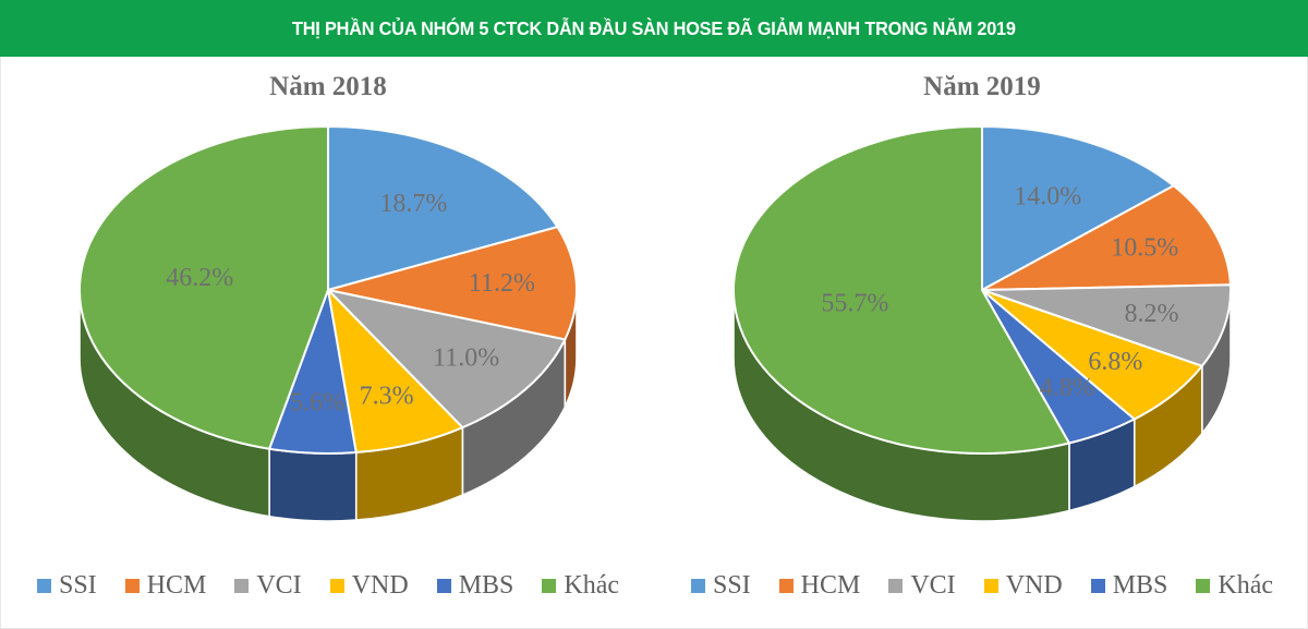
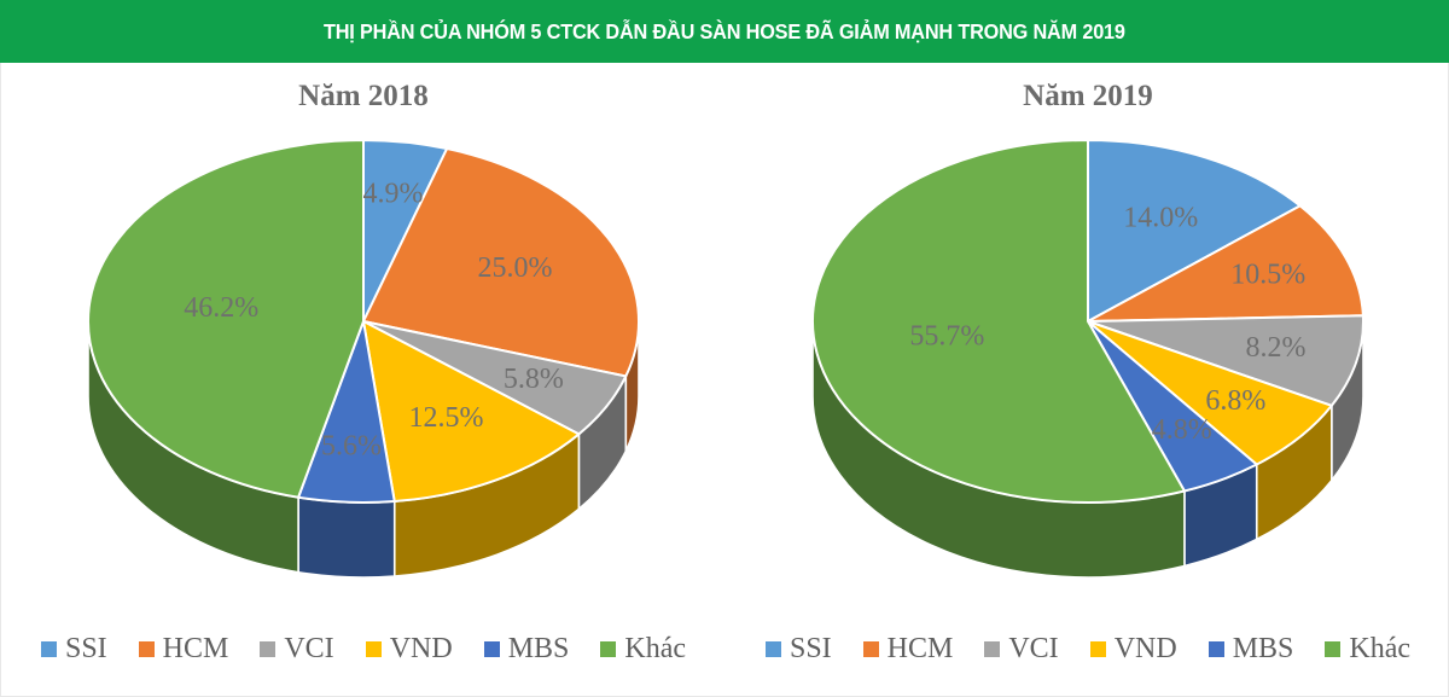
Năm 2018/SSI: 18.7% -> 4.9%
Năm 2018/HCM: 11.2% -> 25.0%
Năm 2018/VCI: 11.0% -> 5.8%
Năm 2018/VND: 7.3% -> 12.5%
